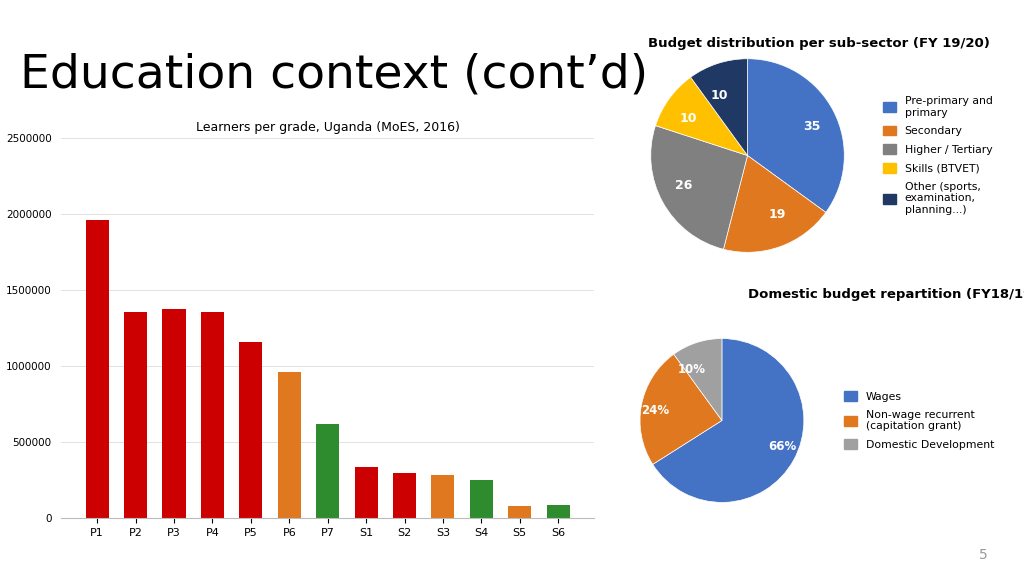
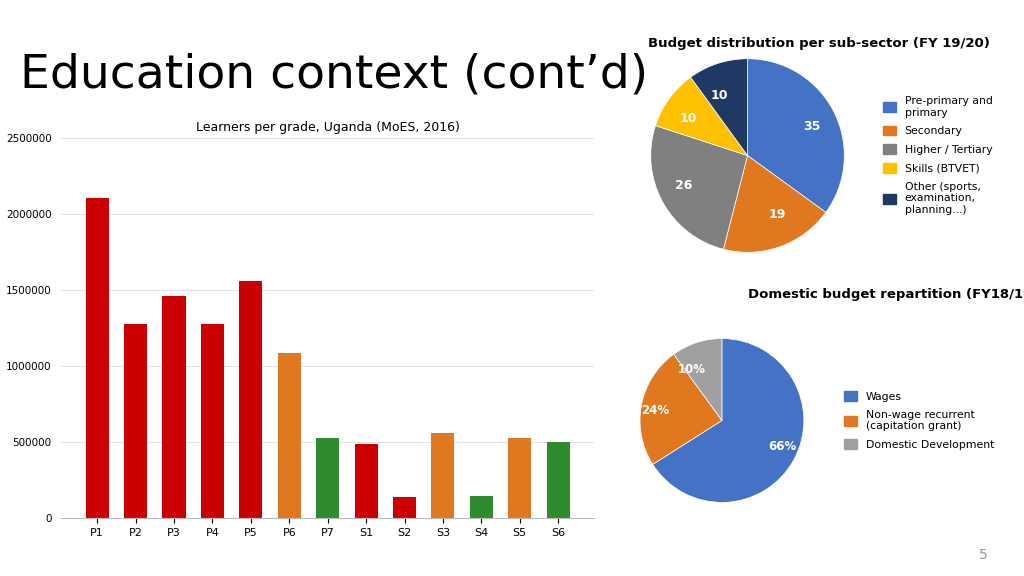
P1: 1960000 -> 2110000
P2: 1360000 -> 1280000
P3: 1380000 -> 1460000
P4: 1360000 -> 1280000
P5: 1160000 -> 1560000
P6: 960000 -> 1090000
P7: 620000 -> 530000
S1: 340000 -> 490000
S2: 300000 -> 140000
S3: 280000 -> 560000
S4: 250000 -> 150000
S5: 80000 -> 530000
S6: 90000 -> 500000
